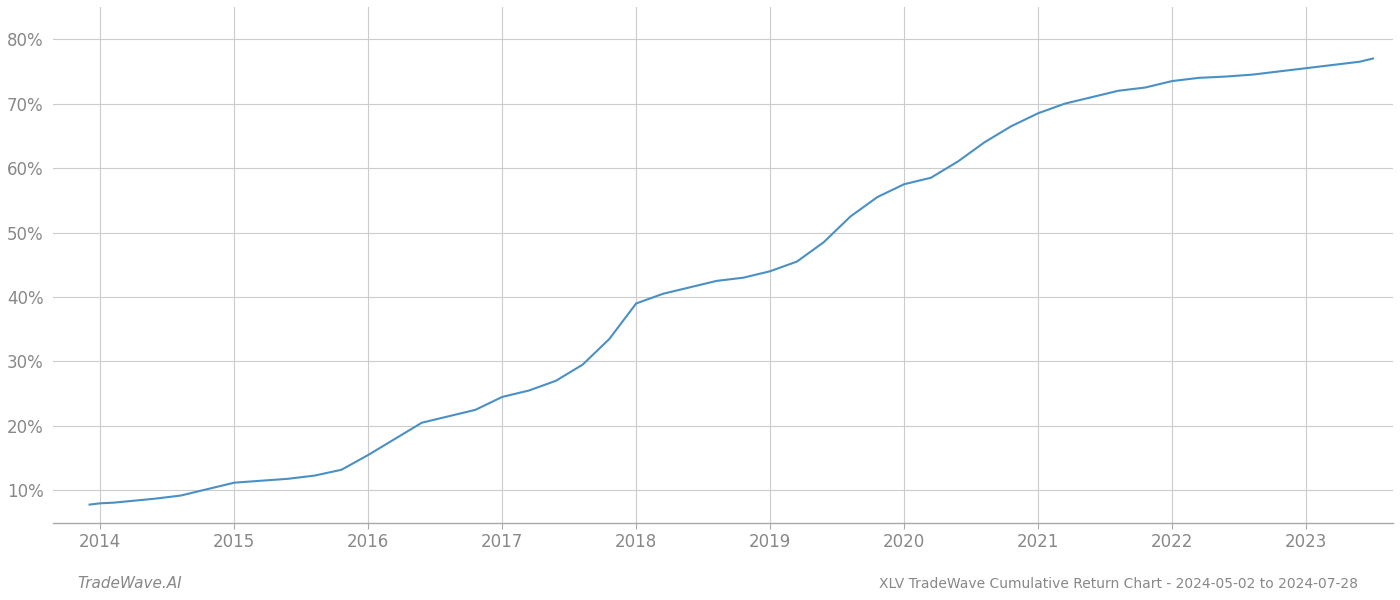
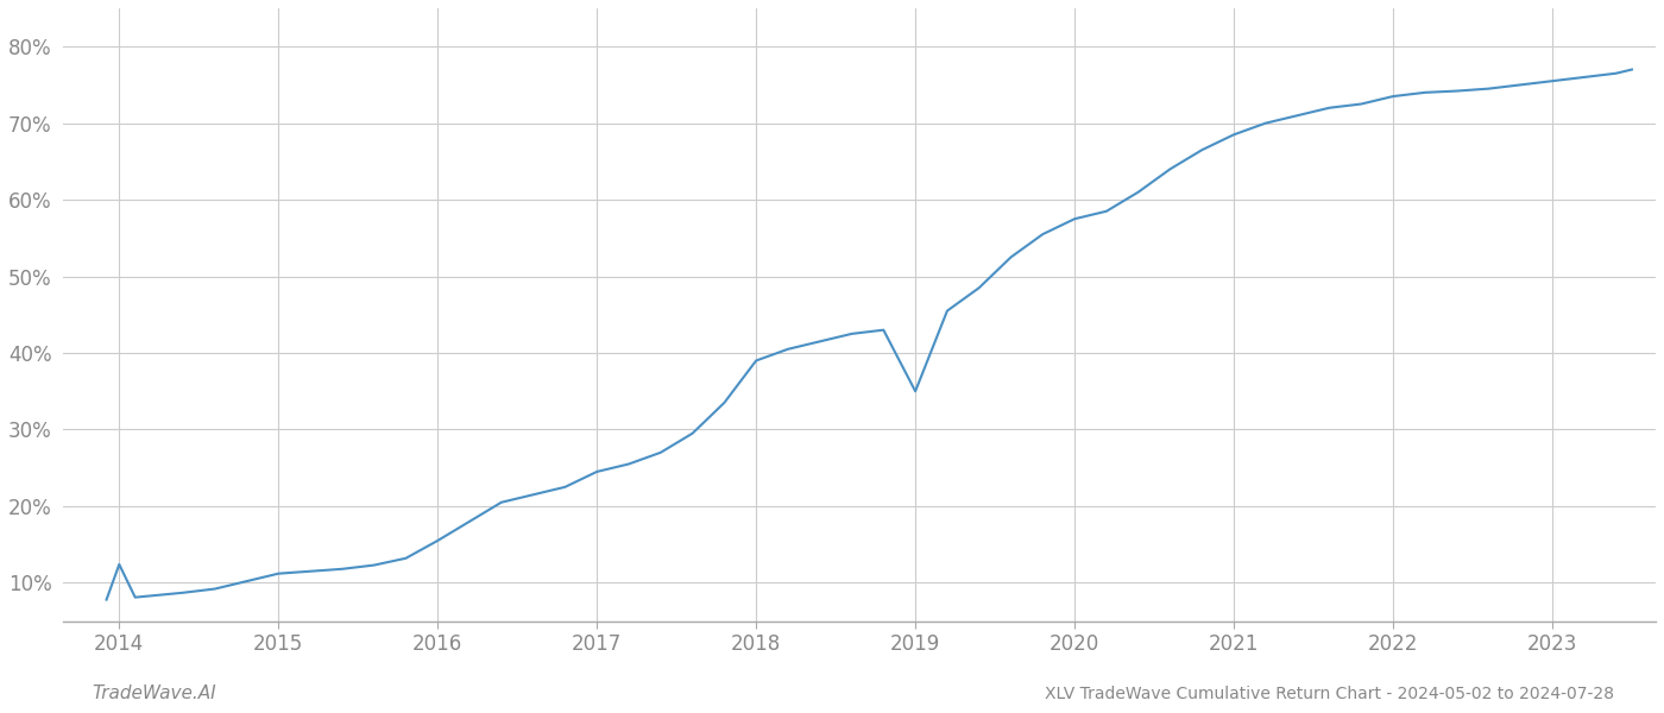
2014: 8.0% -> 12.4%
2019: 44.0% -> 35.0%
